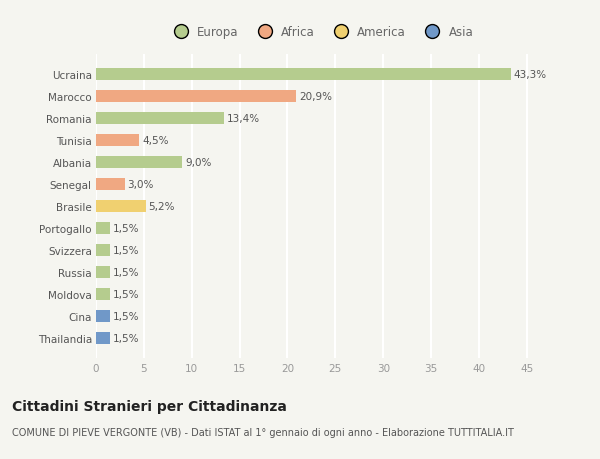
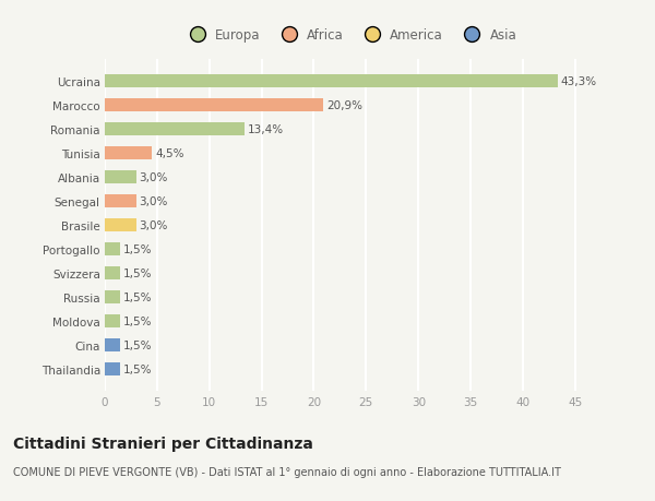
Albania: 9,0% -> 3,0%
Brasile: 5,2% -> 3,0%
